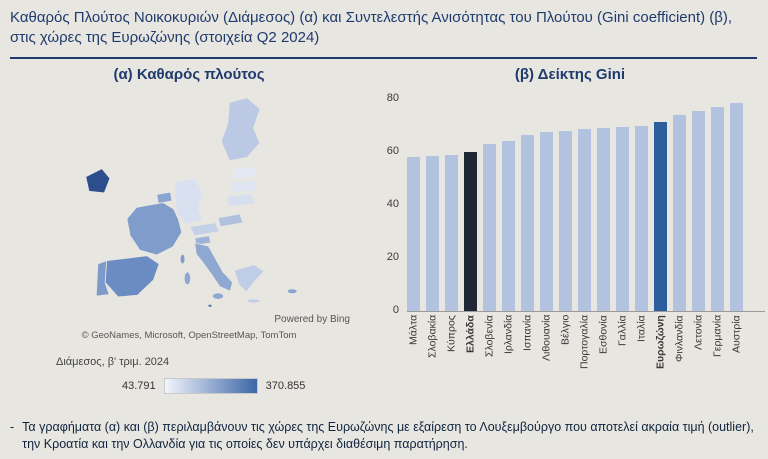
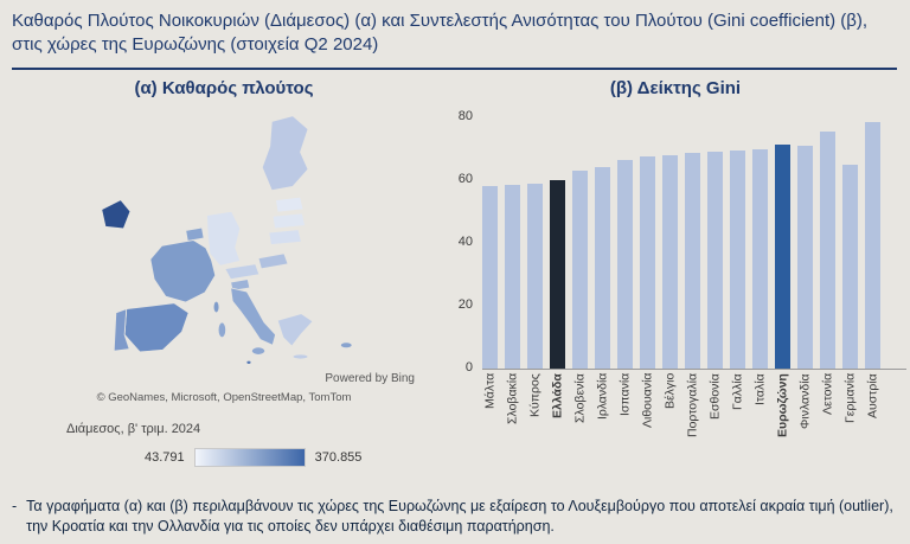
Φινλανδία: 74 -> 71
Γερμανία: 77 -> 65
